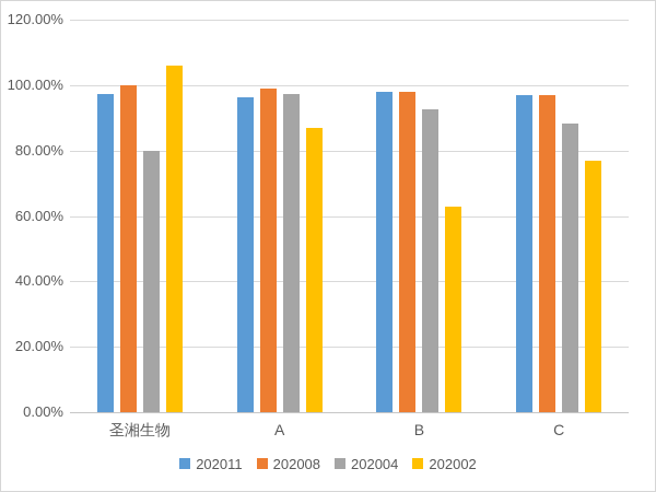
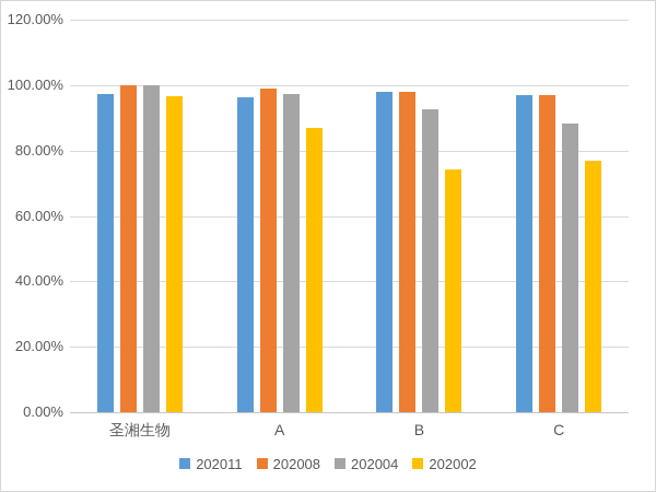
202004/圣湘生物: 80% -> 100%
202002/圣湘生物: 106% -> 97%
202002/B: 63% -> 74%
